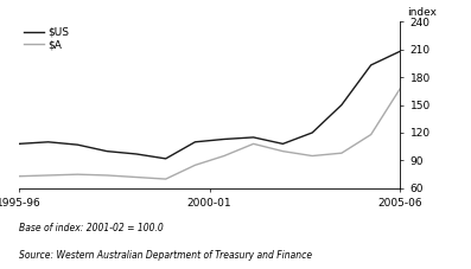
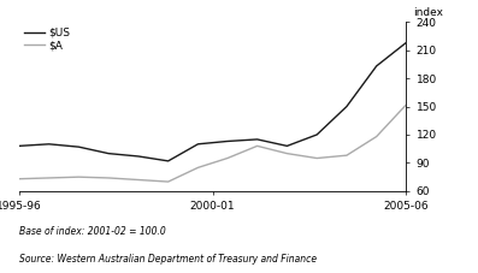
$US/2005-06: 208 -> 218
$A/2005-06: 168 -> 152
